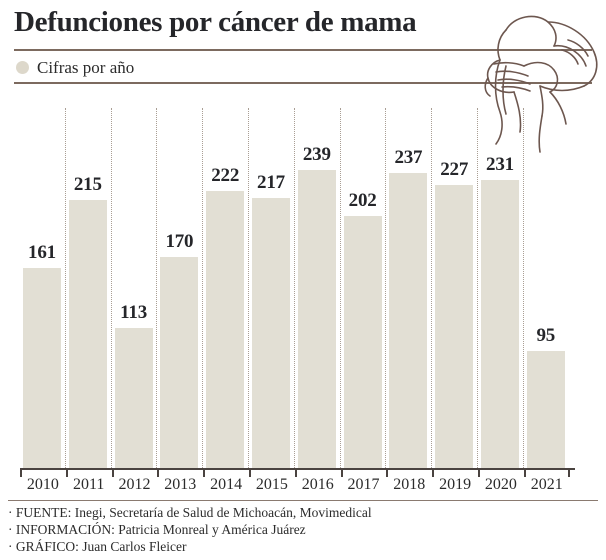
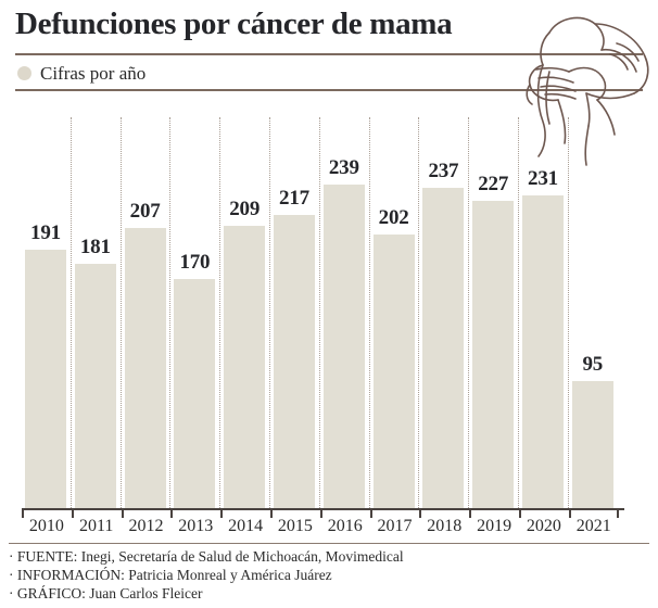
2010: 161 -> 191
2011: 215 -> 181
2012: 113 -> 207
2014: 222 -> 209
